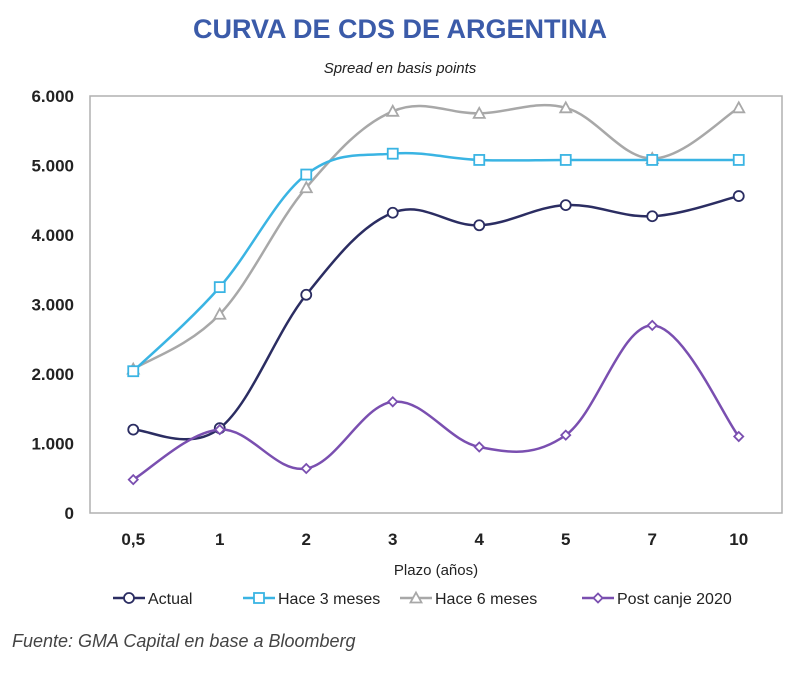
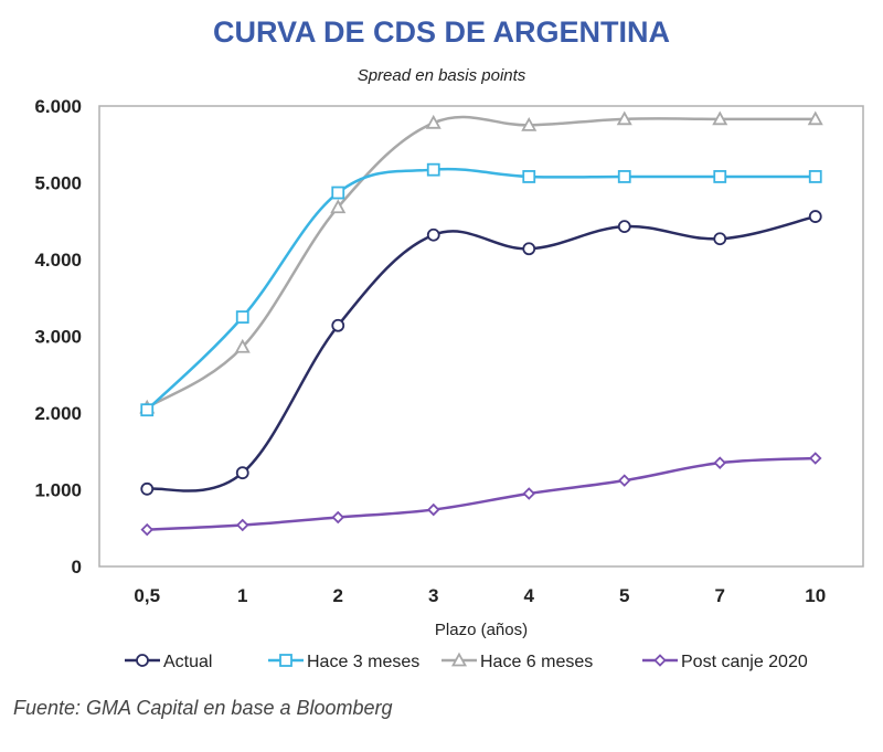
Actual/0,5: 1200 -> 1000
Post canje 2020/1: 1200 -> 500
Post canje 2020/3: 1600 -> 700
Hace 6 meses/7: 5100 -> 5800
Post canje 2020/7: 2700 -> 1400
Post canje 2020/10: 1100 -> 1400
